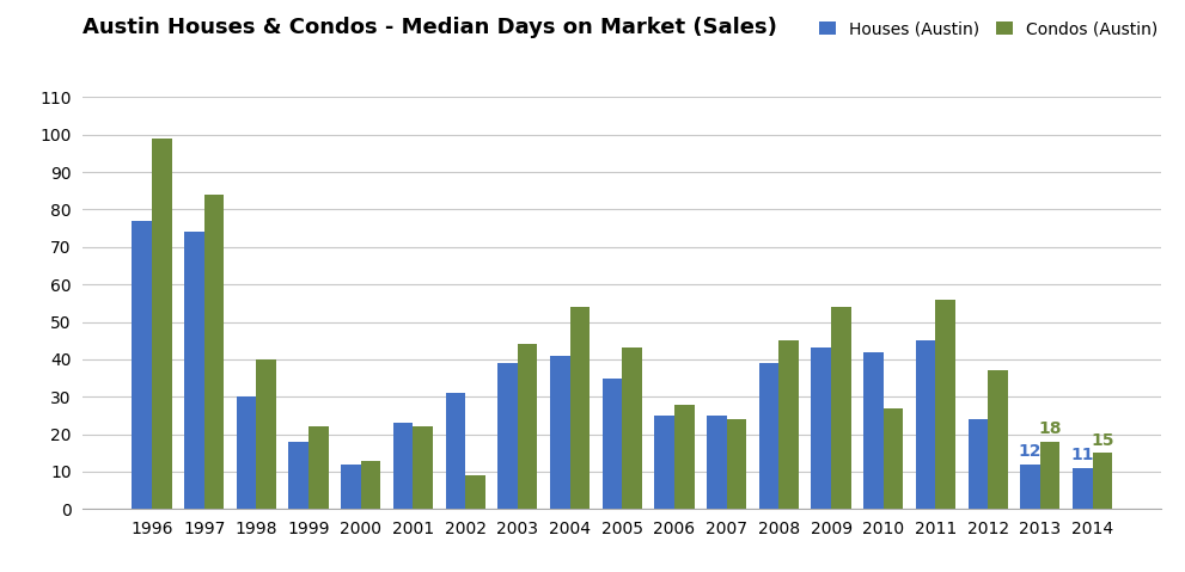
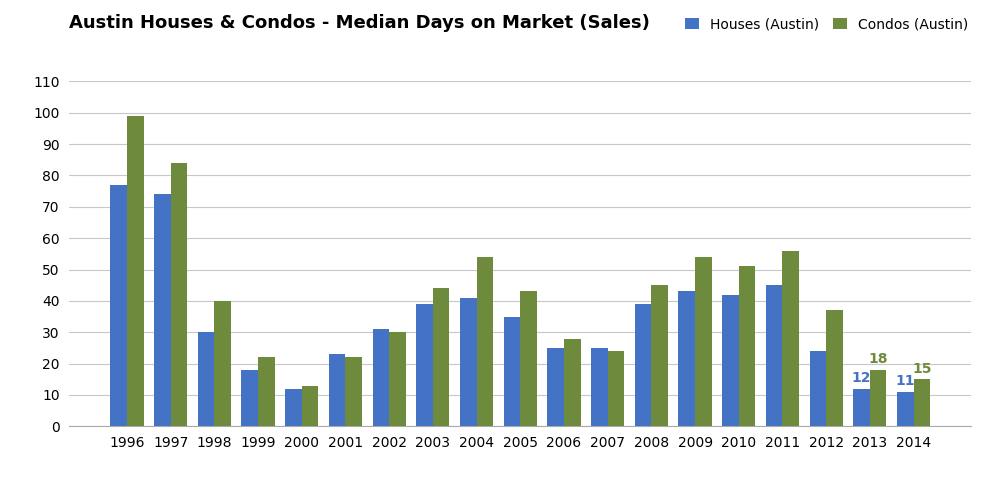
Condos (Austin)/2002: 9 -> 30
Condos (Austin)/2010: 27 -> 51
